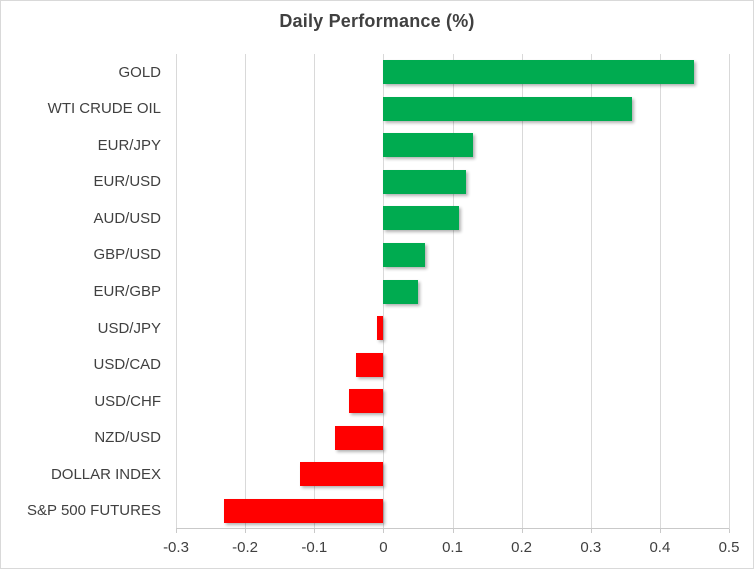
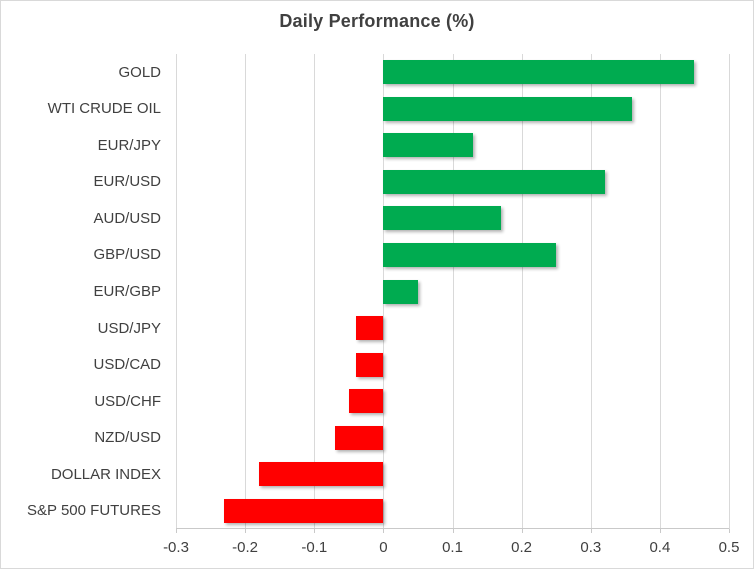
EUR/USD: 0.12 -> 0.32
AUD/USD: 0.11 -> 0.17
GBP/USD: 0.06 -> 0.25
USD/JPY: -0.01 -> -0.04
DOLLAR INDEX: -0.12 -> -0.18
